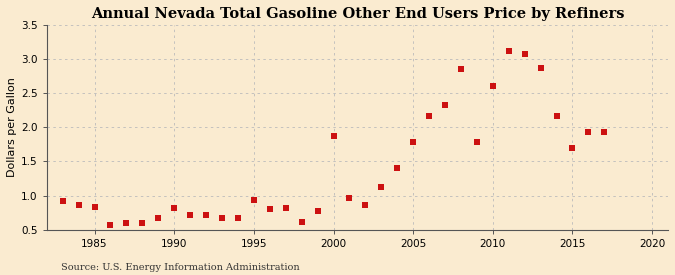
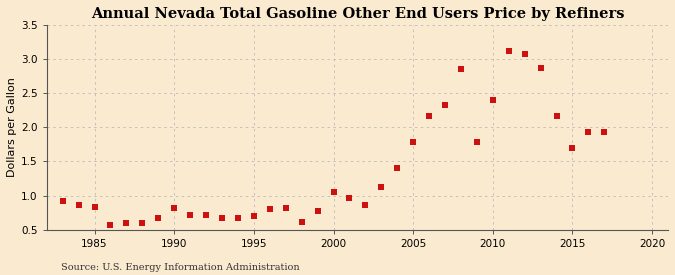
1995: 0.94 -> 0.70
2000: 1.88 -> 1.05
2010: 2.60 -> 2.40
